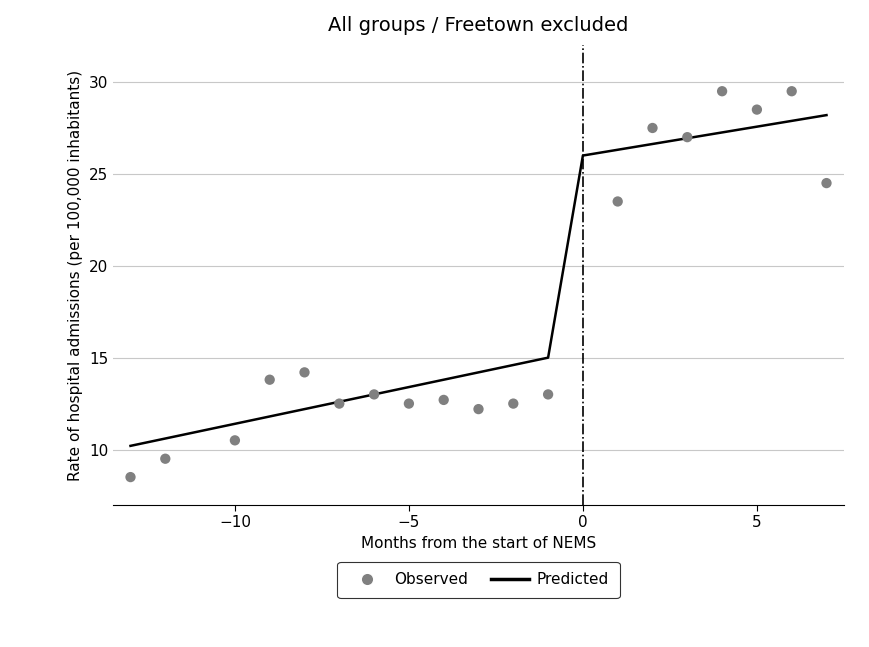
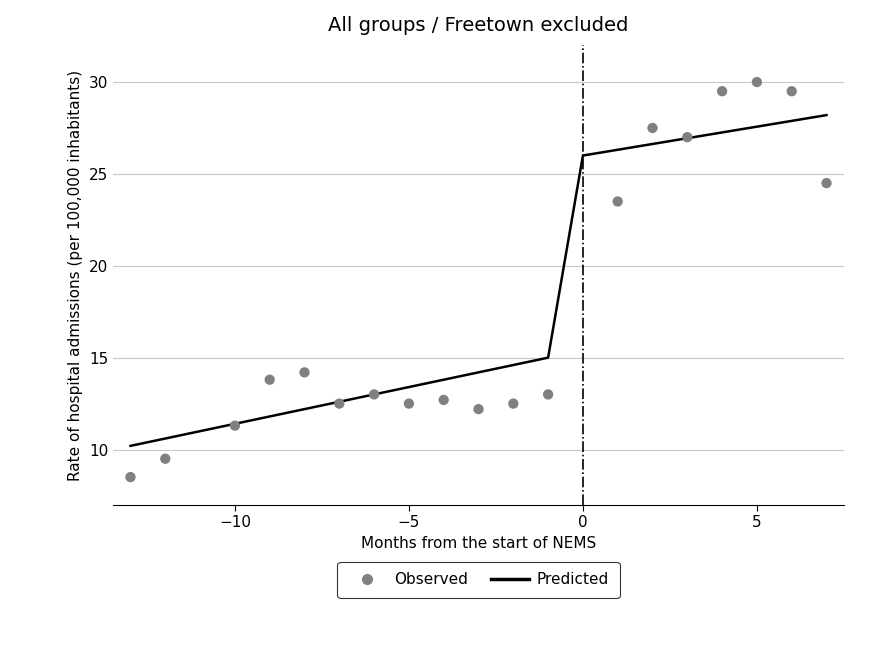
Observed/−10: 10.5 -> 11.3
Observed/5: 28.5 -> 30.0
